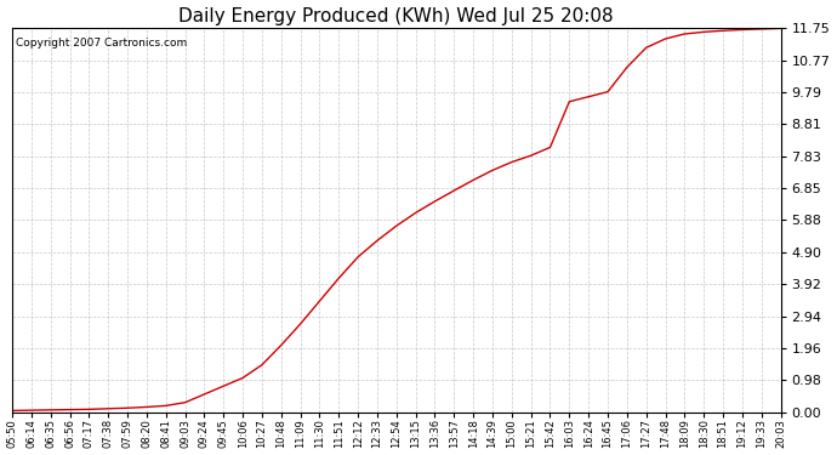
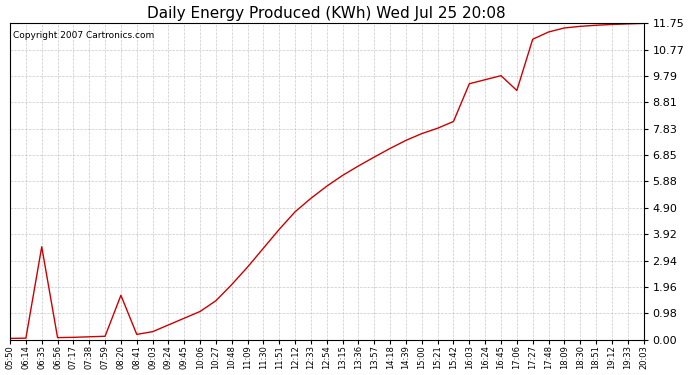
06:35: 0.07 -> 3.45
08:20: 0.16 -> 1.65
17:06: 10.55 -> 9.25
